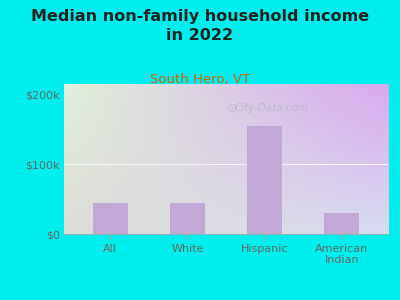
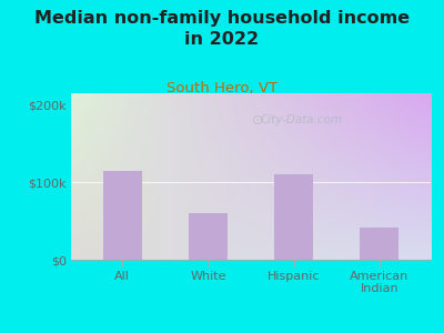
All: $45k -> $114k
White: $45k -> $60k
Hispanic: $155k -> $110k
American Indian: $30k -> $42k
